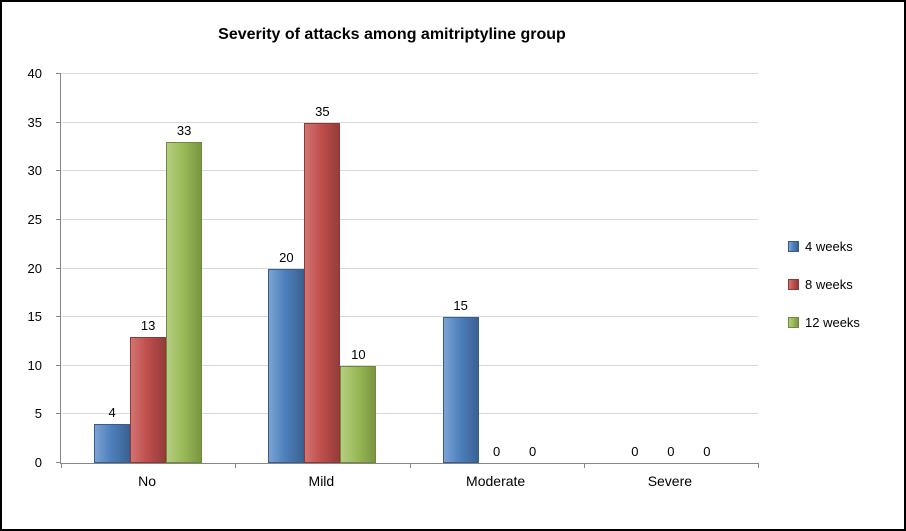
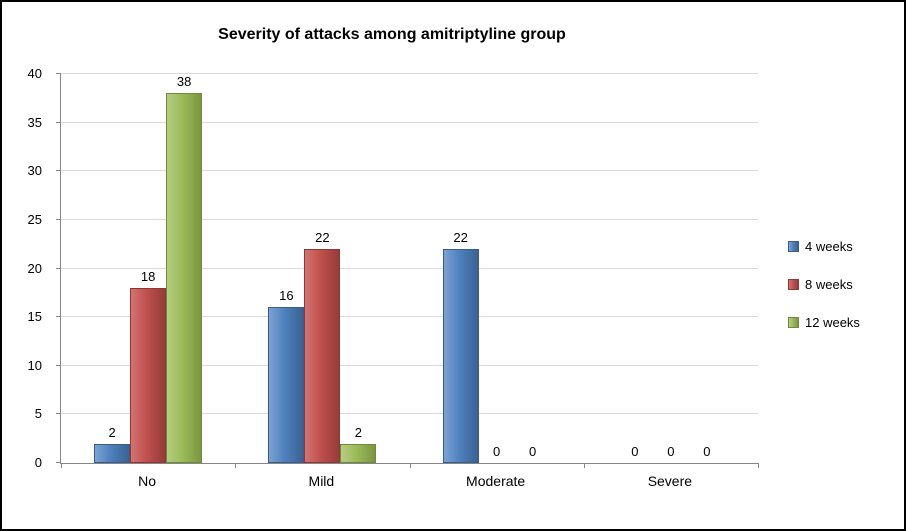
4 weeks/No: 4 -> 2
8 weeks/No: 13 -> 18
12 weeks/No: 33 -> 38
4 weeks/Mild: 20 -> 16
8 weeks/Mild: 35 -> 22
12 weeks/Mild: 10 -> 2
4 weeks/Moderate: 15 -> 22
